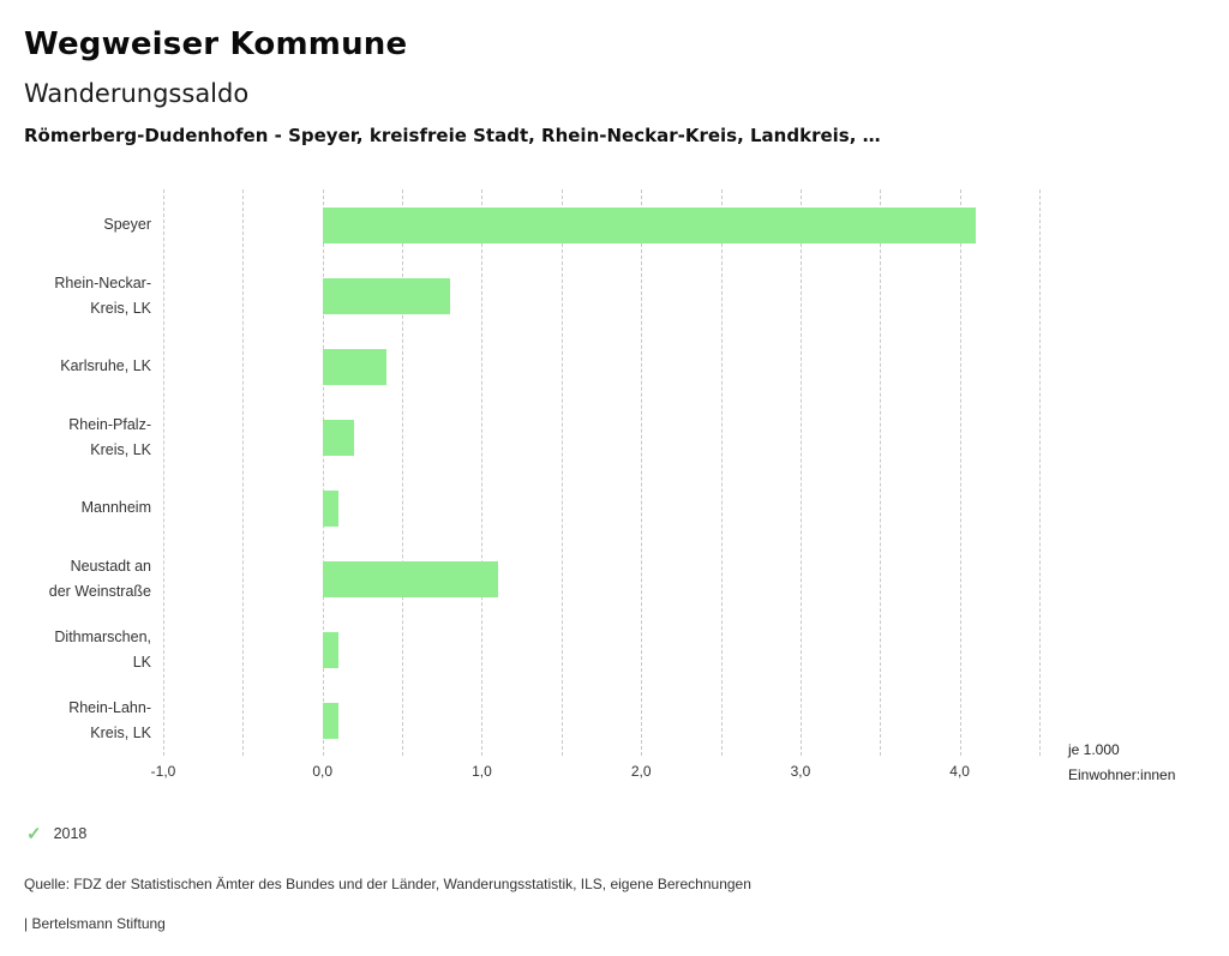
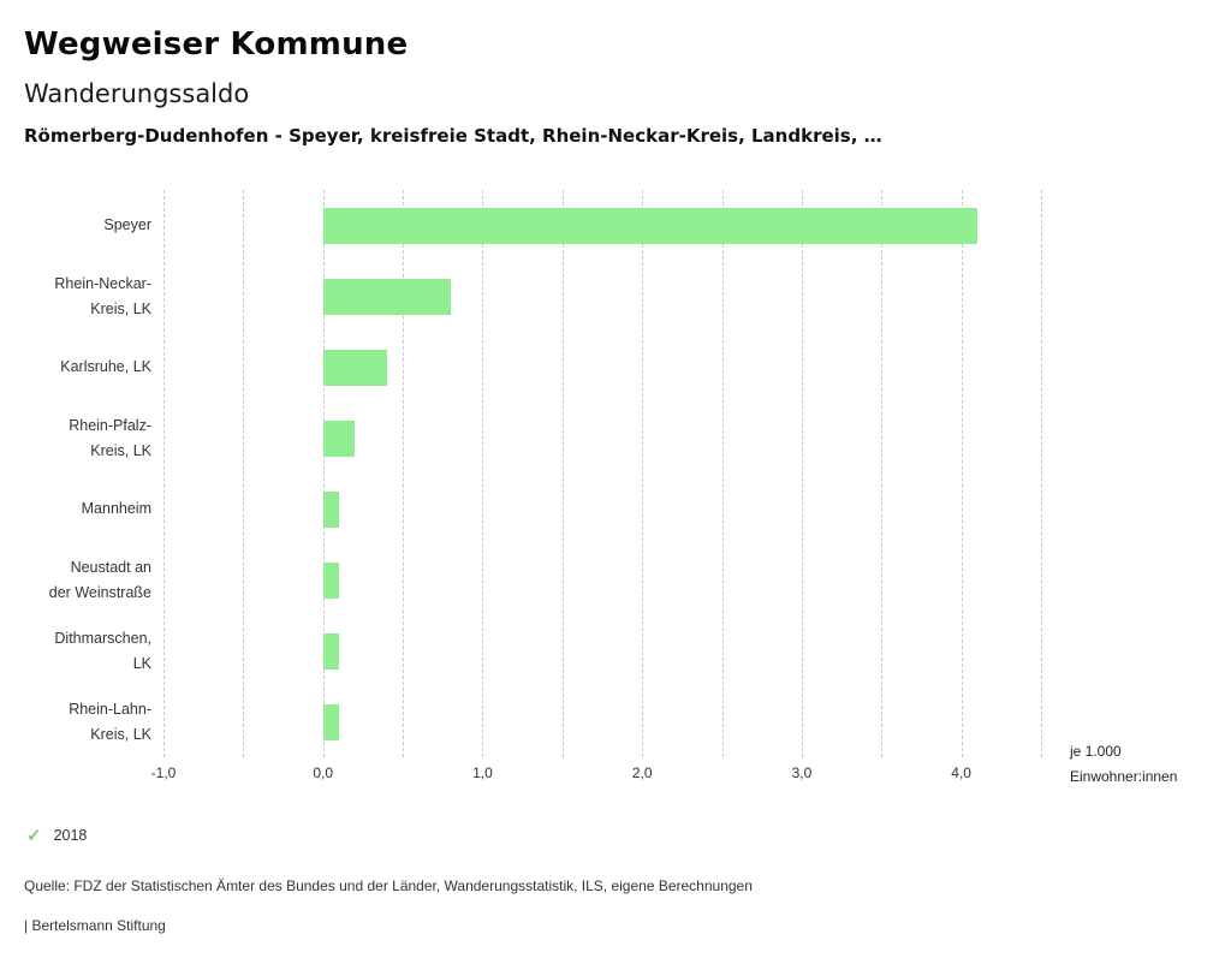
Neustadt an der Weinstraße: 1,1 -> 0,1
